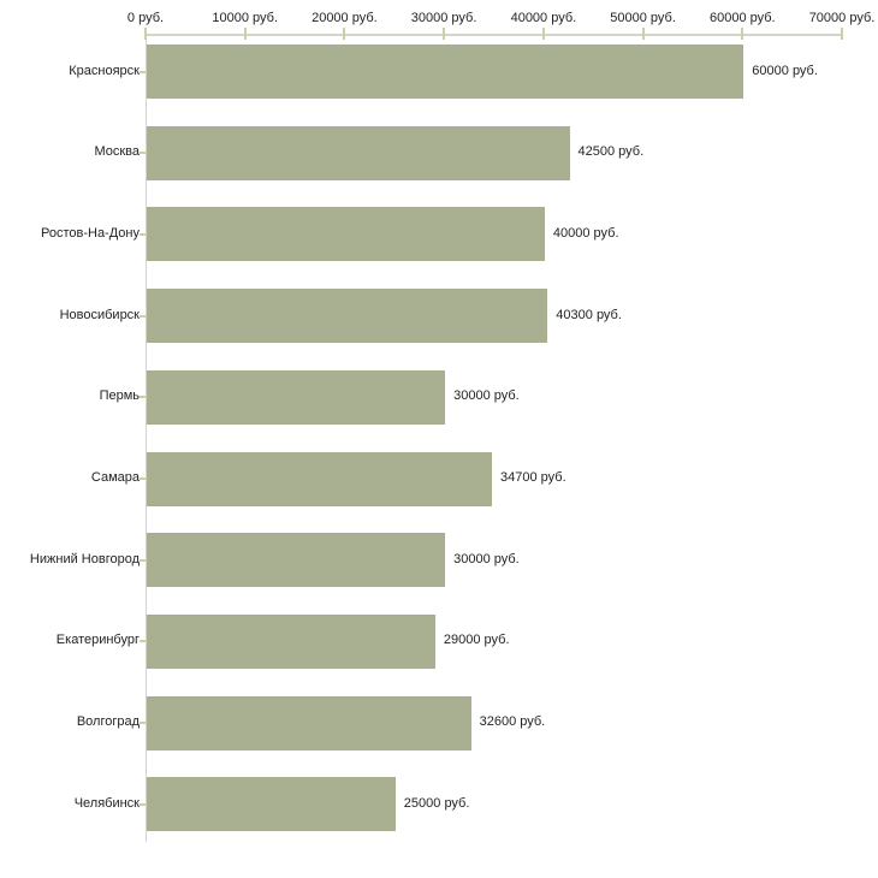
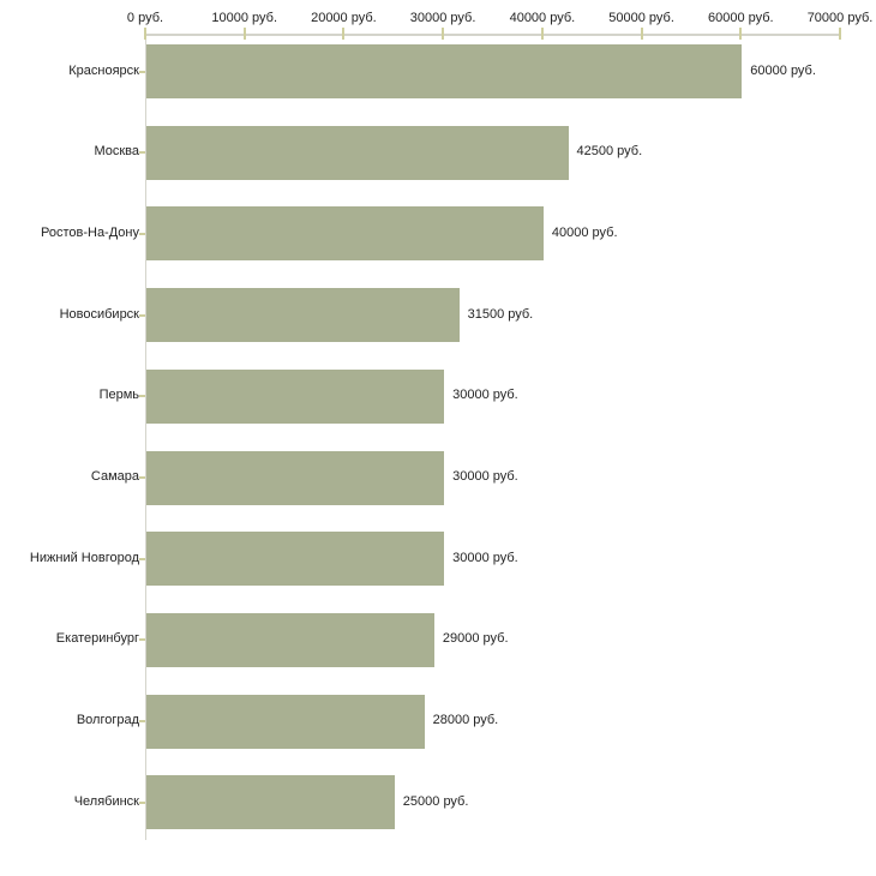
Новосибирск: 40300 -> 31500
Самара: 34700 -> 30000
Волгоград: 32600 -> 28000
